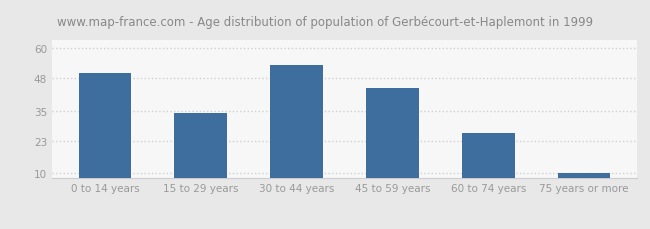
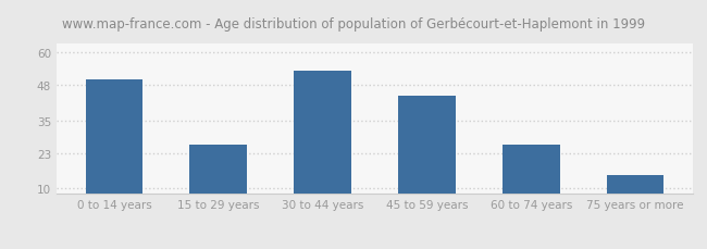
15 to 29 years: 34 -> 26
75 years or more: 10 -> 15
